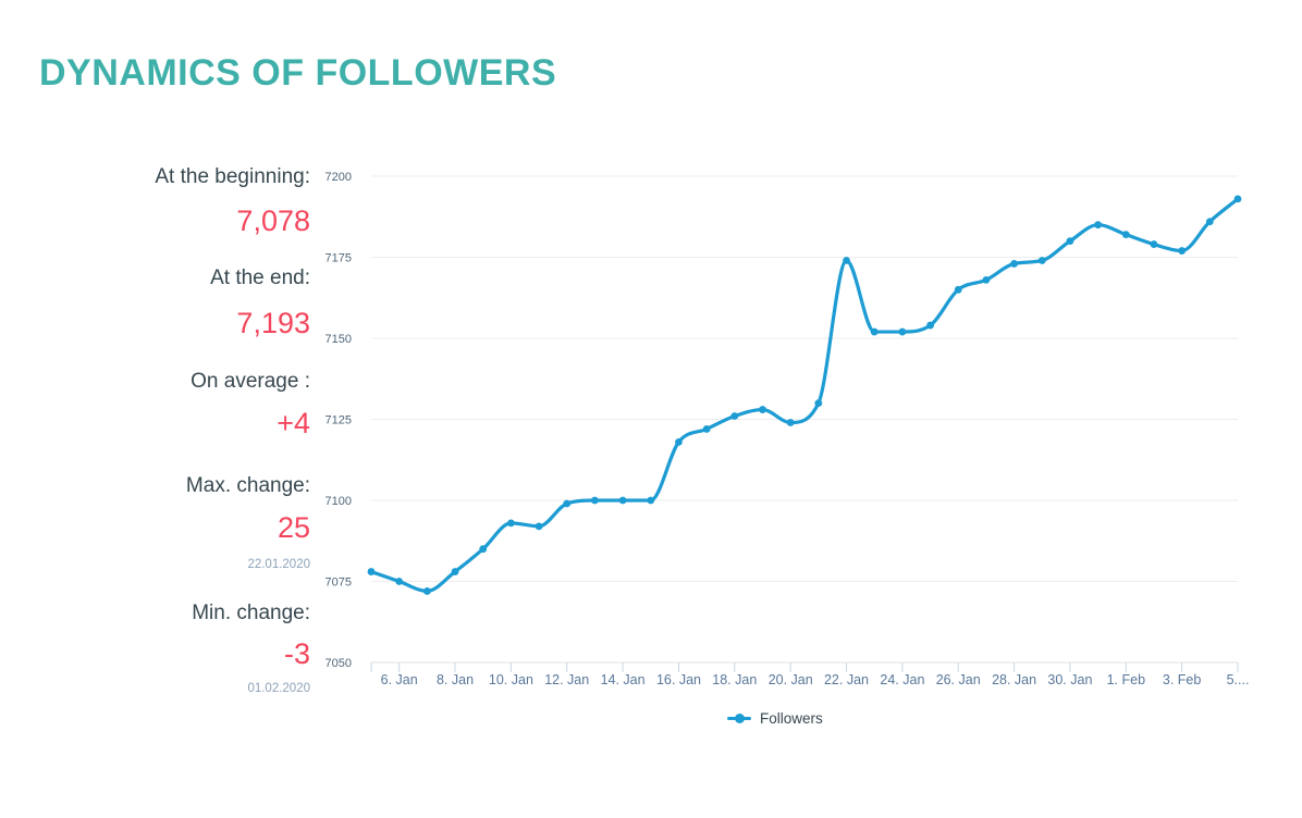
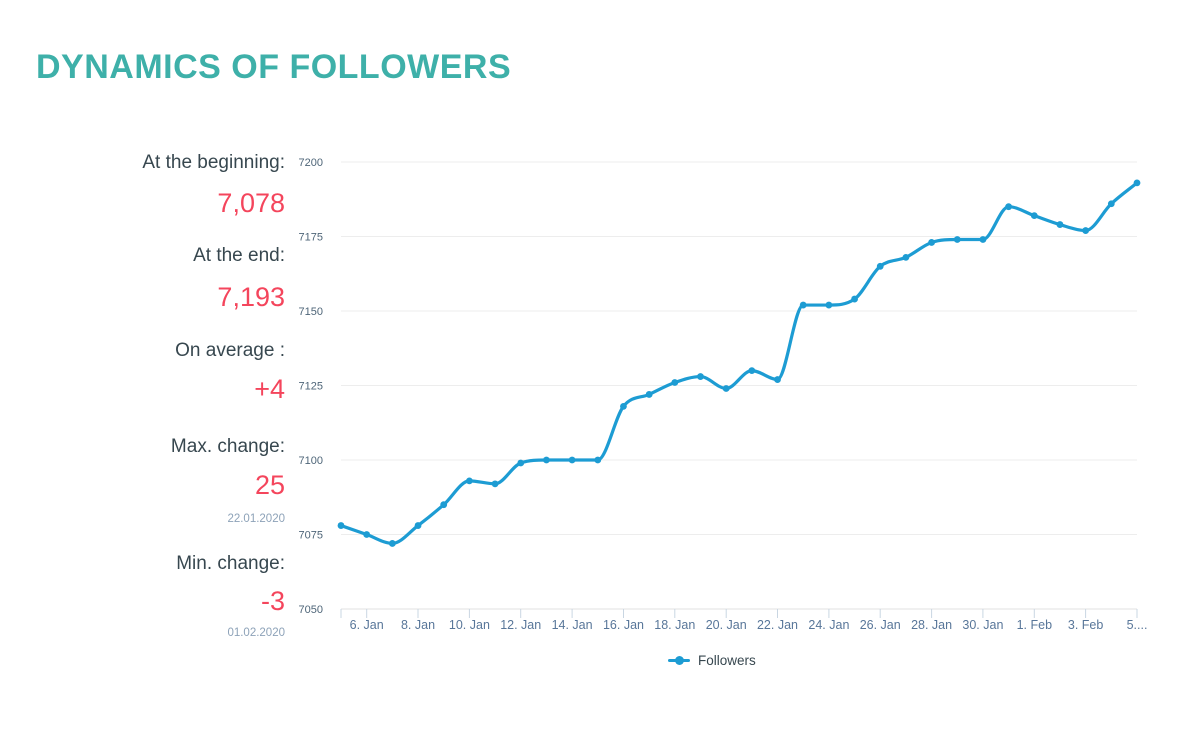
22. Jan: 7174 -> 7127
30. Jan: 7180 -> 7174
